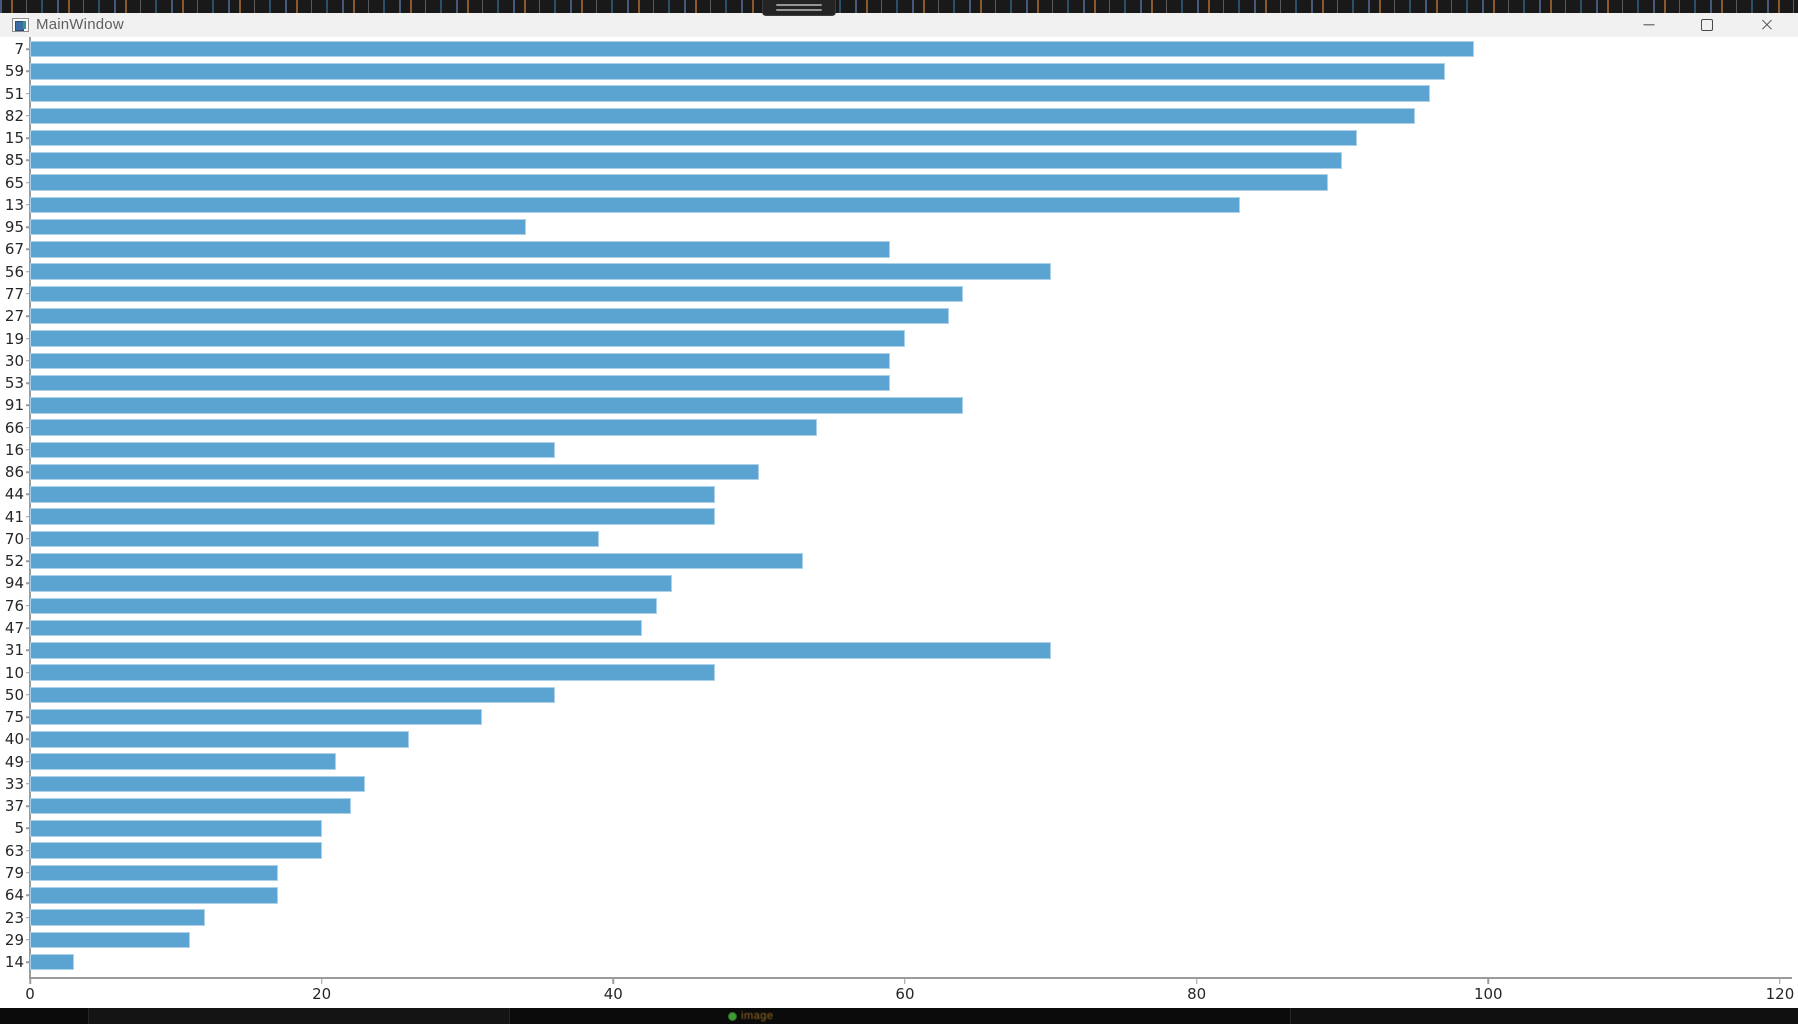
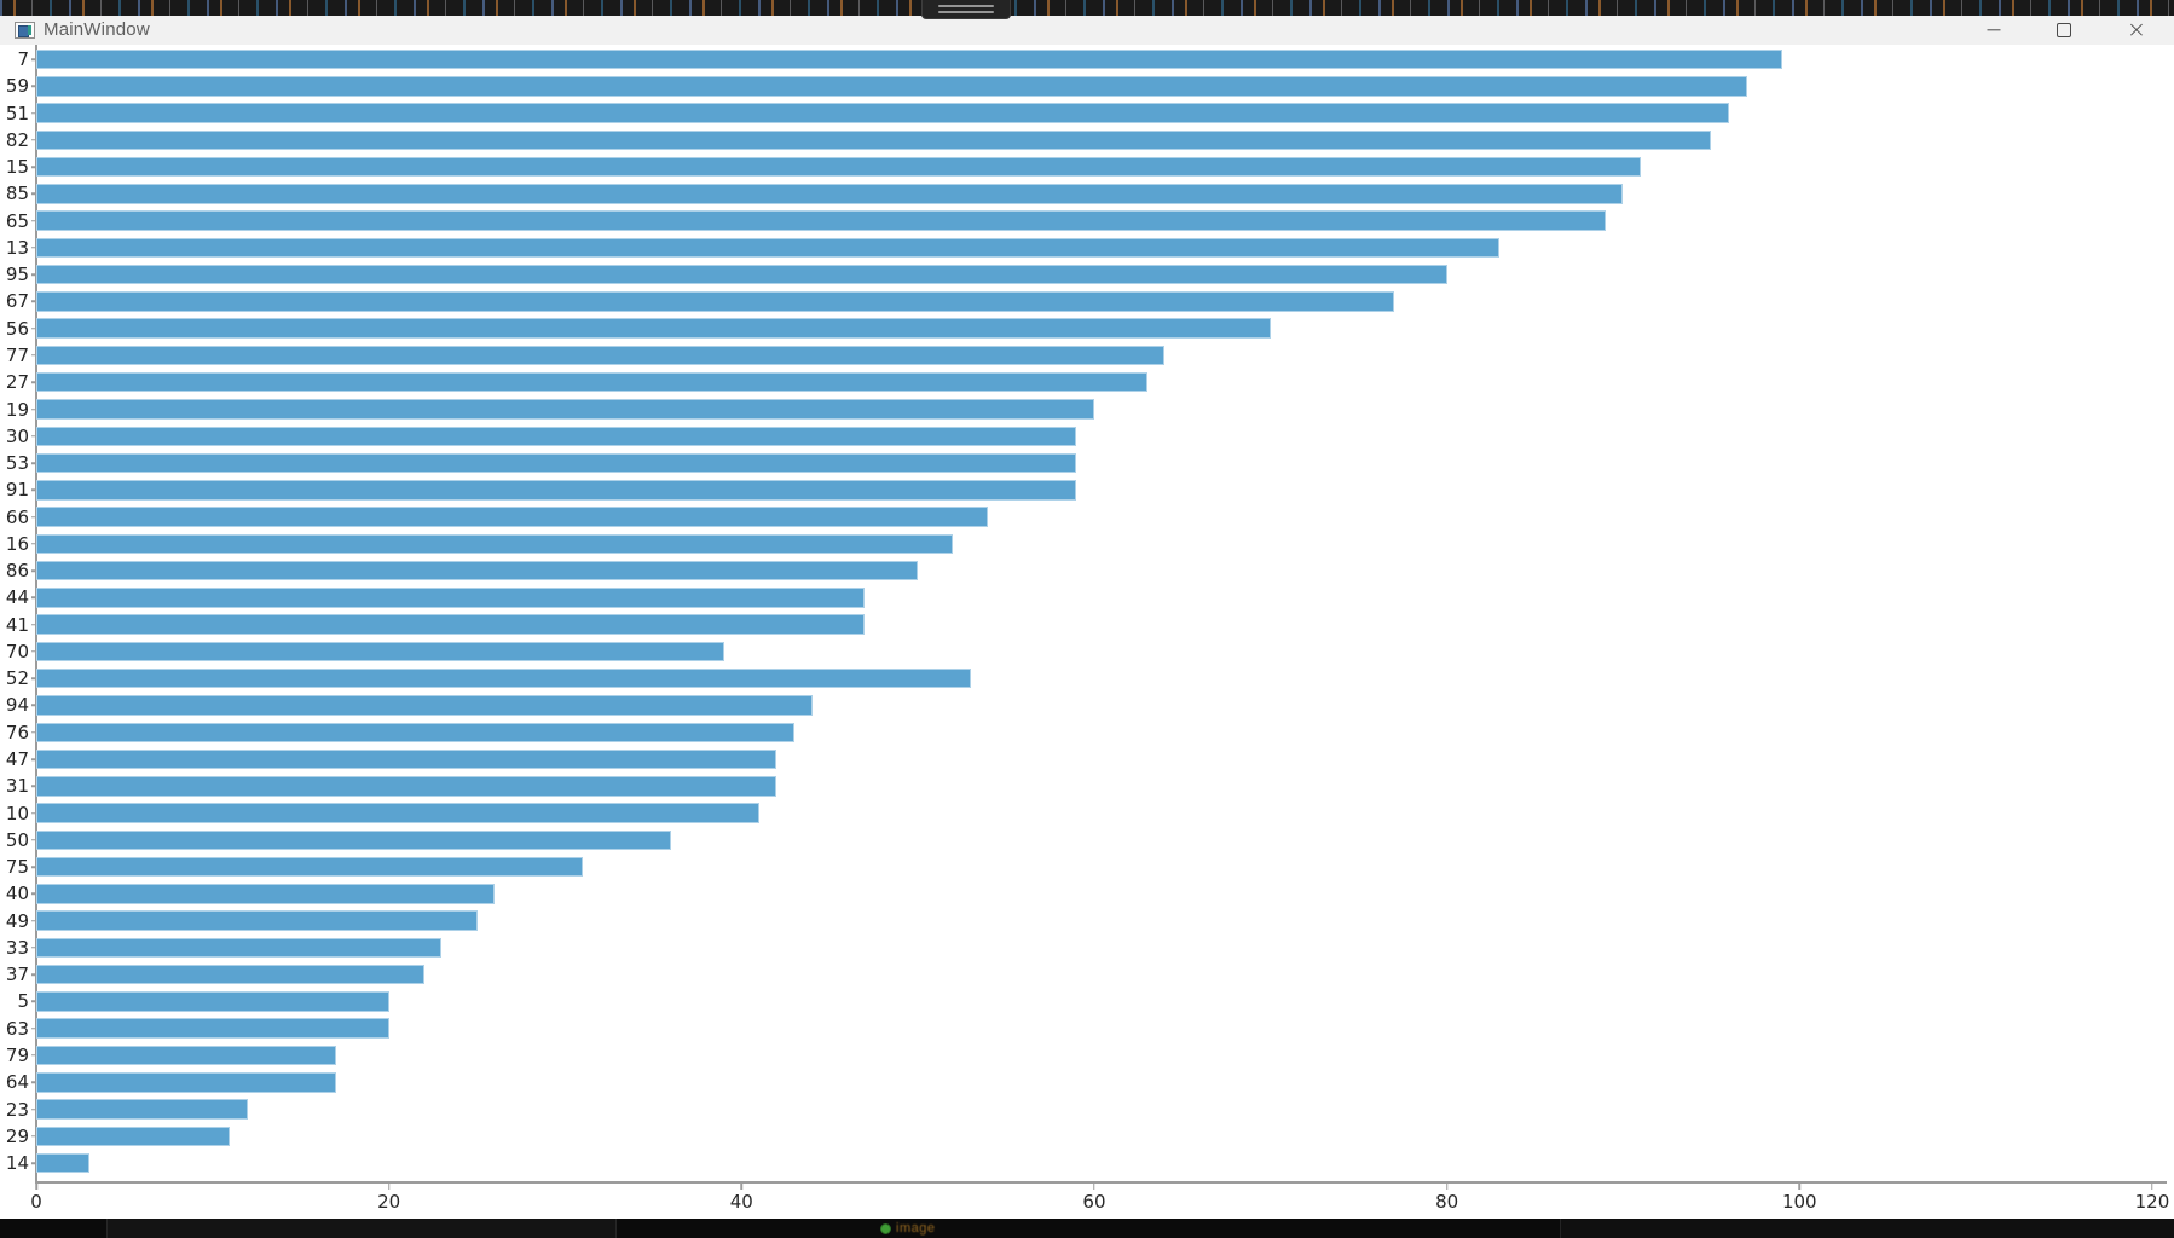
95: 34 -> 80
67: 59 -> 77
91: 64 -> 59
16: 36 -> 52
31: 70 -> 42
10: 47 -> 41
49: 21 -> 25
